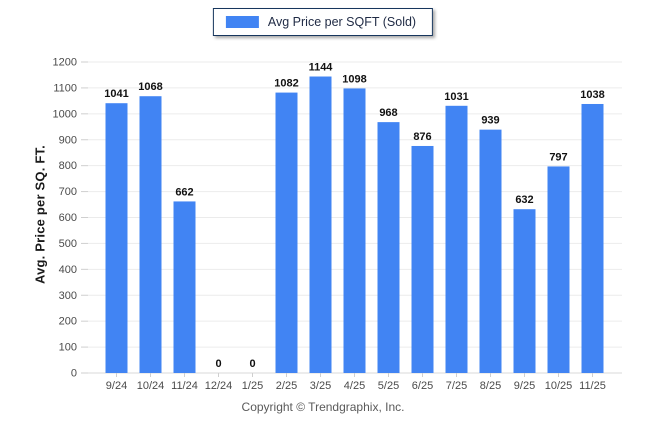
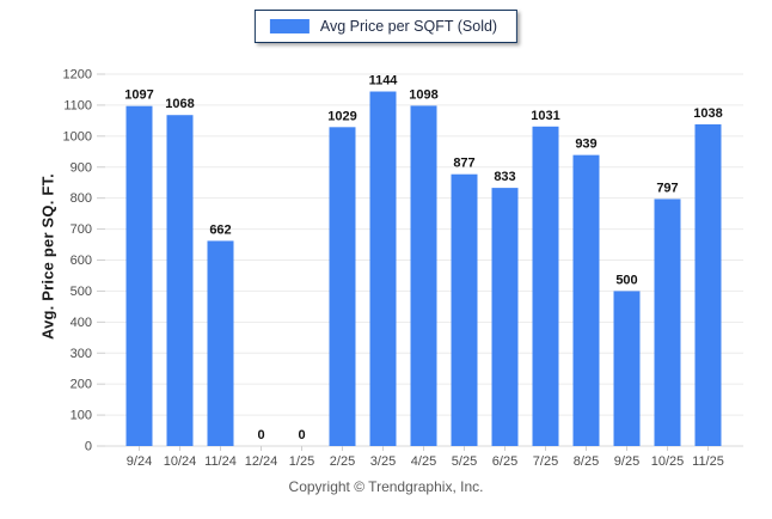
9/24: 1041 -> 1097
2/25: 1082 -> 1029
5/25: 968 -> 877
6/25: 876 -> 833
9/25: 632 -> 500
